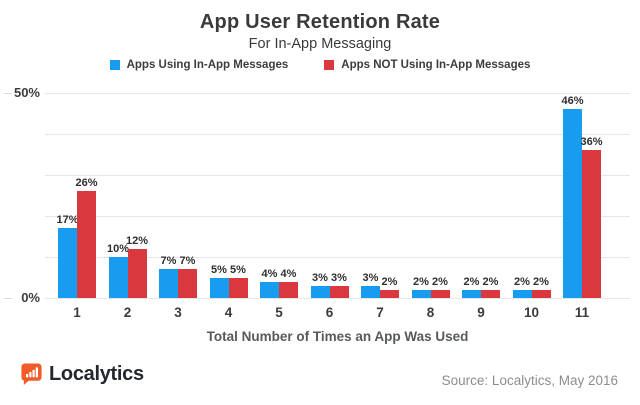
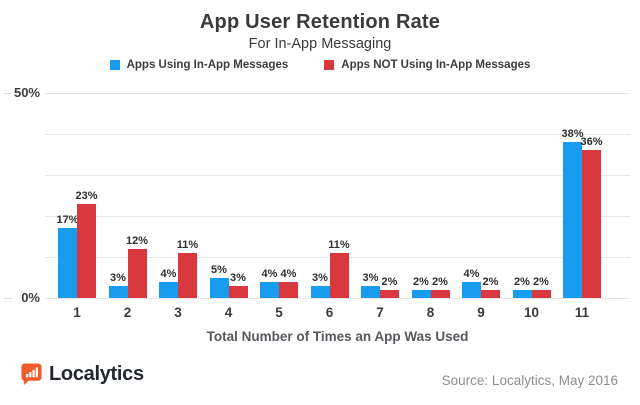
Apps NOT Using In-App Messages/1: 26% -> 23%
Apps Using In-App Messages/2: 10% -> 3%
Apps Using In-App Messages/3: 7% -> 4%
Apps NOT Using In-App Messages/3: 7% -> 11%
Apps NOT Using In-App Messages/4: 5% -> 3%
Apps NOT Using In-App Messages/6: 3% -> 11%
Apps Using In-App Messages/9: 2% -> 4%
Apps Using In-App Messages/11: 46% -> 38%
